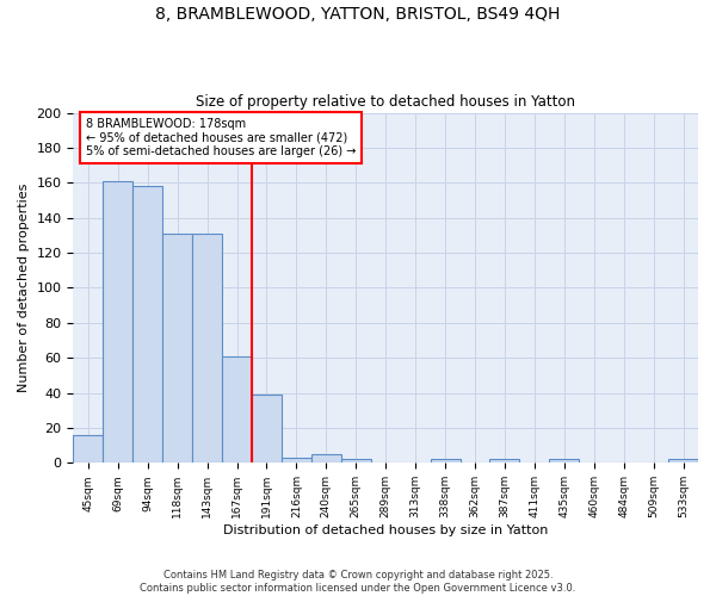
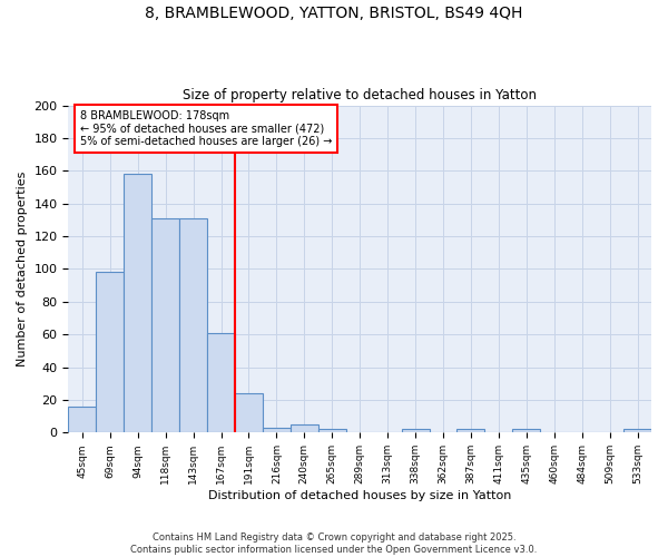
69sqm: 161 -> 98
191sqm: 39 -> 24
